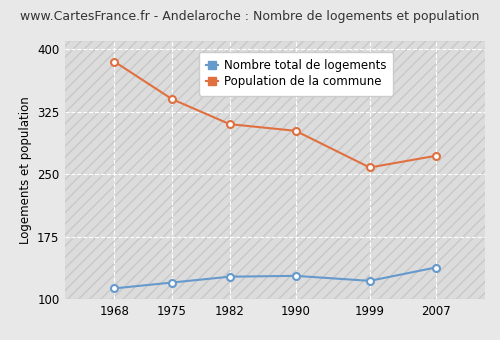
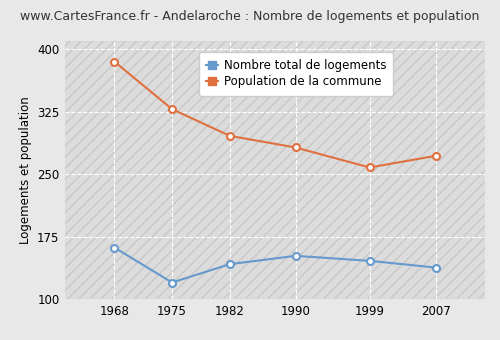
Nombre total de logements/1968: 113 -> 162
Population de la commune/1975: 340 -> 328
Nombre total de logements/1982: 127 -> 142
Population de la commune/1982: 310 -> 296
Nombre total de logements/1990: 128 -> 152
Population de la commune/1990: 302 -> 282
Nombre total de logements/1999: 122 -> 146
